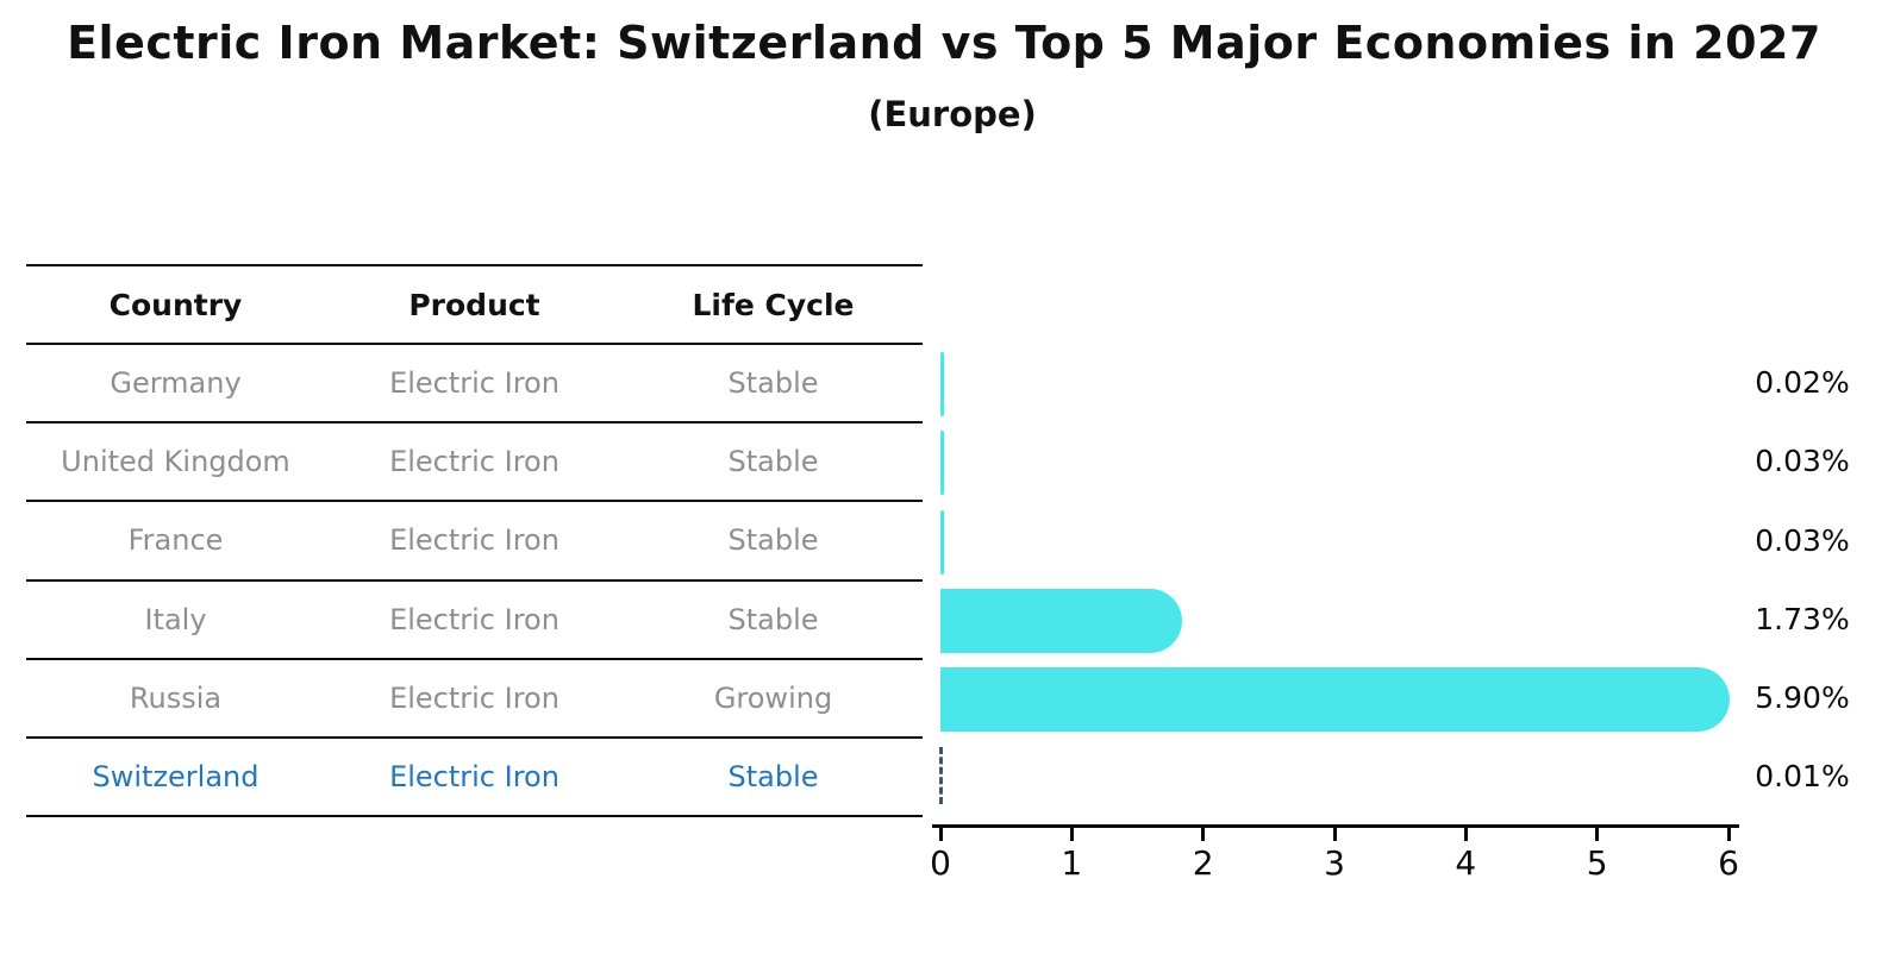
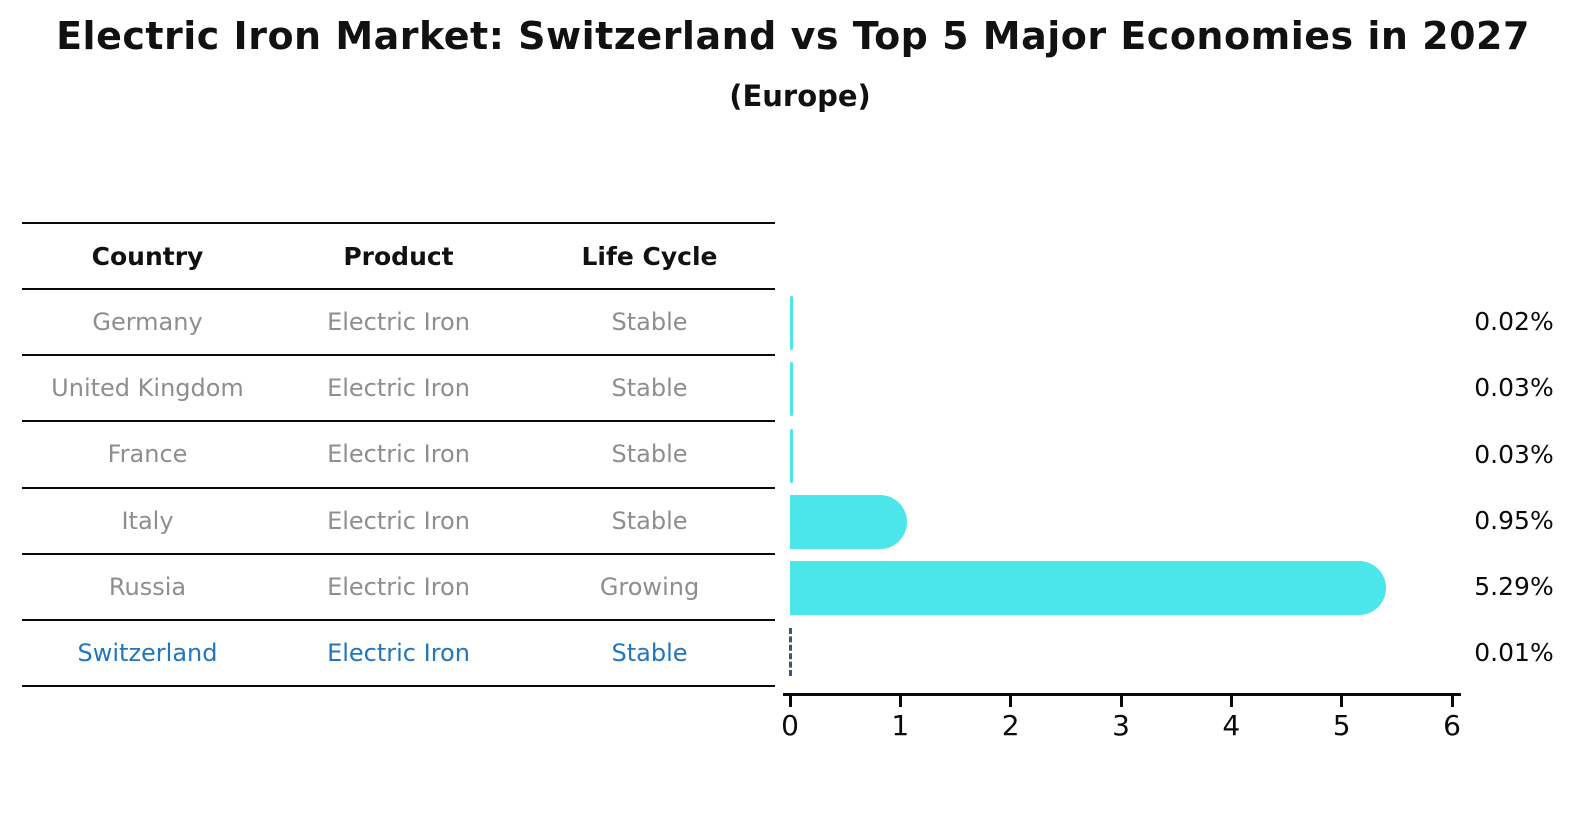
Italy: 1.73% -> 0.95%
Russia: 5.90% -> 5.29%
